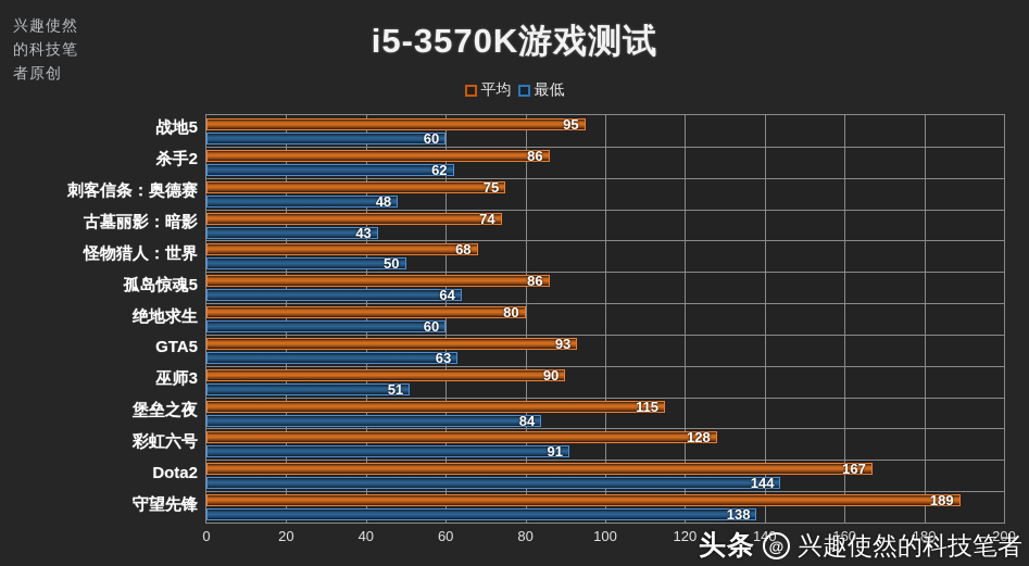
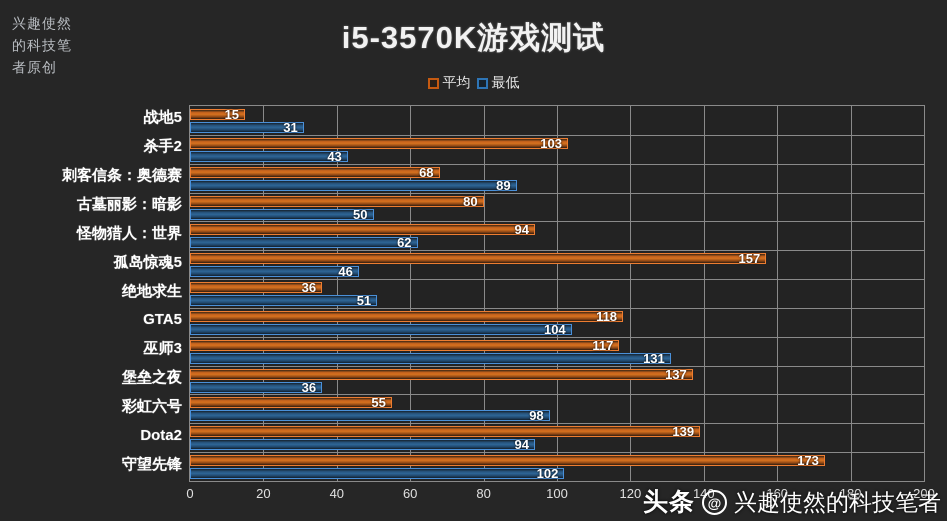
平均/战地5: 95 -> 15
最低/战地5: 60 -> 31
平均/杀手2: 86 -> 103
最低/杀手2: 62 -> 43
平均/刺客信条：奥德赛: 75 -> 68
最低/刺客信条：奥德赛: 48 -> 89
平均/古墓丽影：暗影: 74 -> 80
最低/古墓丽影：暗影: 43 -> 50
平均/怪物猎人：世界: 68 -> 94
最低/怪物猎人：世界: 50 -> 62
平均/孤岛惊魂5: 86 -> 157
最低/孤岛惊魂5: 64 -> 46
平均/绝地求生: 80 -> 36
最低/绝地求生: 60 -> 51
平均/GTA5: 93 -> 118
最低/GTA5: 63 -> 104
平均/巫师3: 90 -> 117
最低/巫师3: 51 -> 131
平均/堡垒之夜: 115 -> 137
最低/堡垒之夜: 84 -> 36
平均/彩虹六号: 128 -> 55
最低/彩虹六号: 91 -> 98
平均/Dota2: 167 -> 139
最低/Dota2: 144 -> 94
平均/守望先锋: 189 -> 173
最低/守望先锋: 138 -> 102
